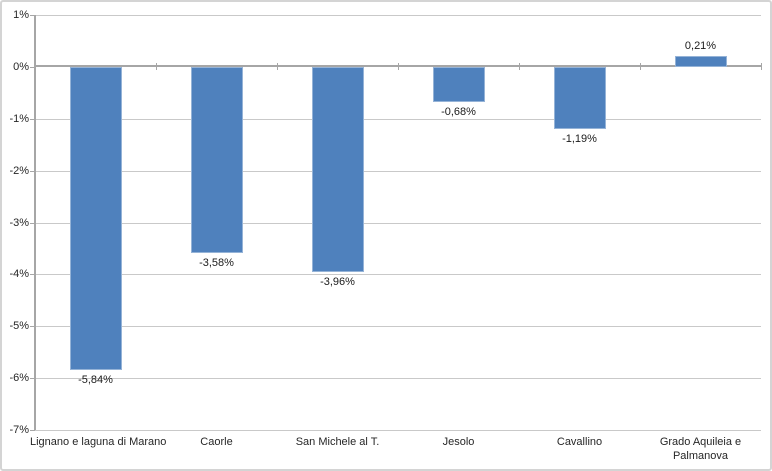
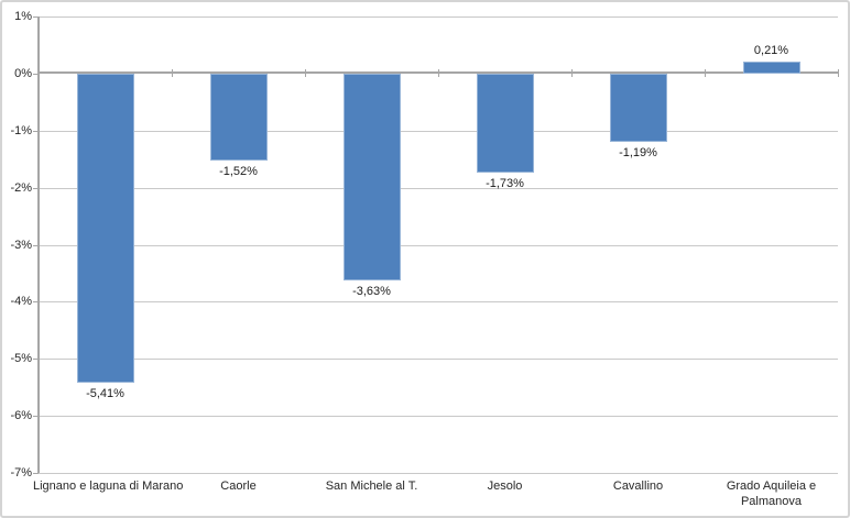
Lignano e laguna di Marano: -5,84% -> -5,41%
Caorle: -3,58% -> -1,52%
San Michele al T.: -3,96% -> -3,63%
Jesolo: -0,68% -> -1,73%
